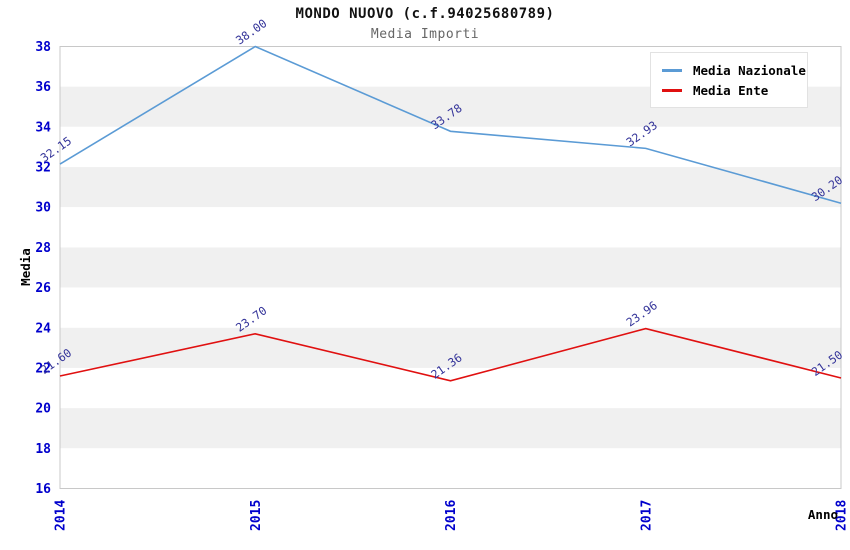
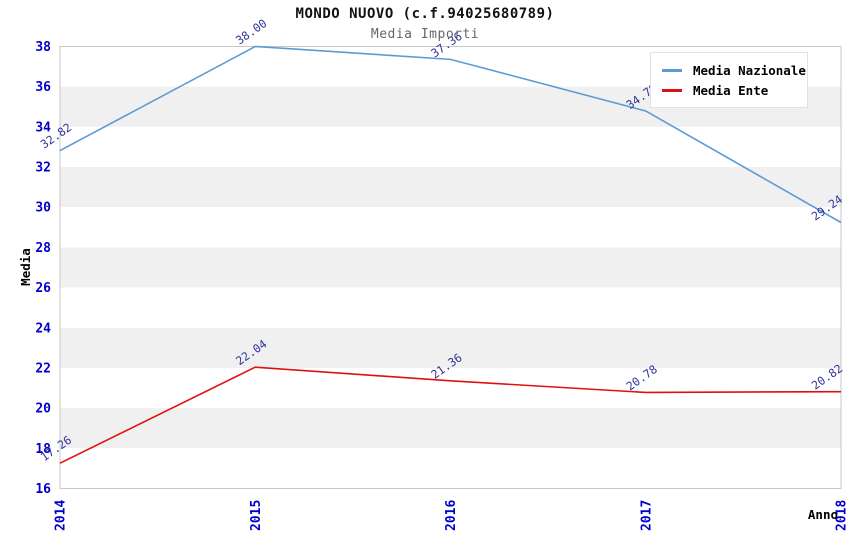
Media Nazionale/2014: 32.15 -> 32.82
Media Ente/2014: 21.60 -> 17.26
Media Ente/2015: 23.70 -> 22.04
Media Nazionale/2016: 33.78 -> 37.36
Media Nazionale/2017: 32.93 -> 34.79
Media Ente/2017: 23.96 -> 20.78
Media Nazionale/2018: 30.20 -> 29.24
Media Ente/2018: 21.50 -> 20.82
